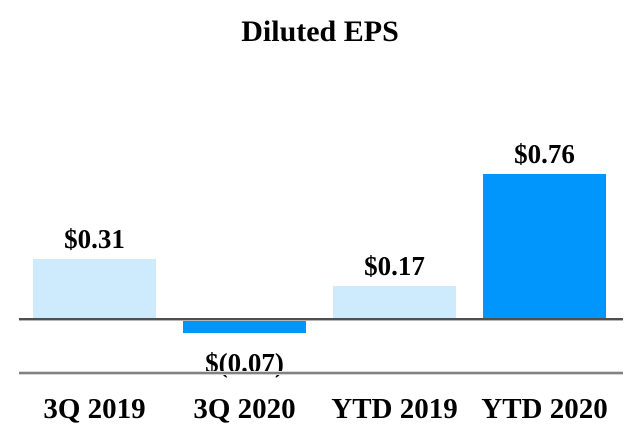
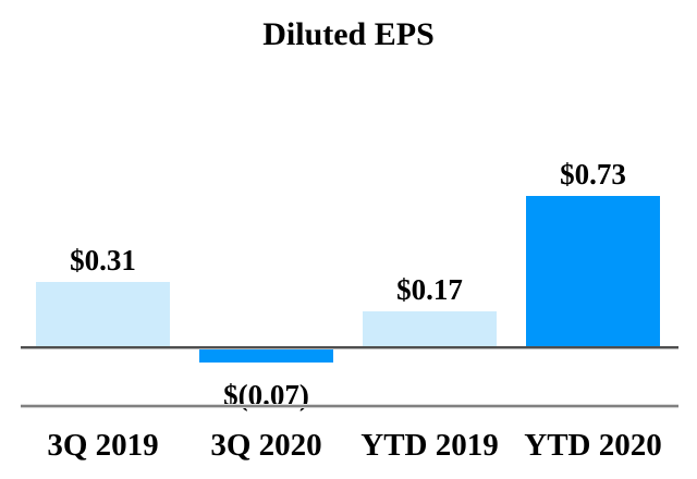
YTD 2020: $0.76 -> $0.73
